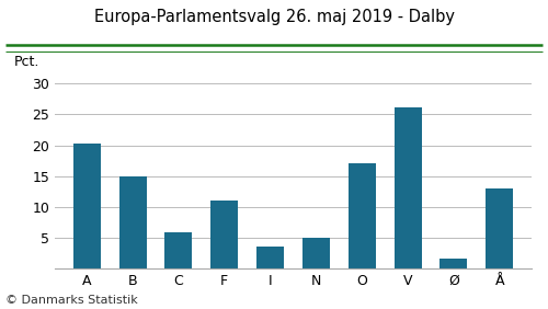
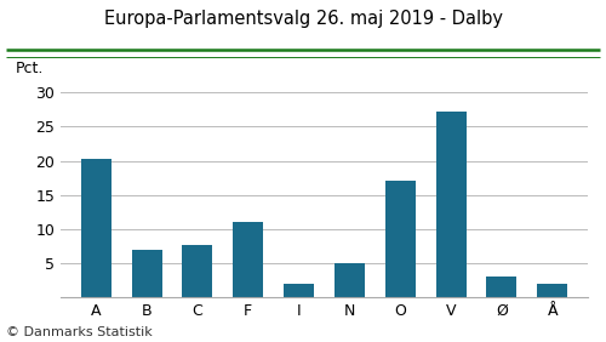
B: 15.0 -> 6.9
C: 6.0 -> 7.6
I: 3.6 -> 2.0
V: 26.2 -> 27.2
Ø: 1.6 -> 3.0
Å: 13.0 -> 2.0
